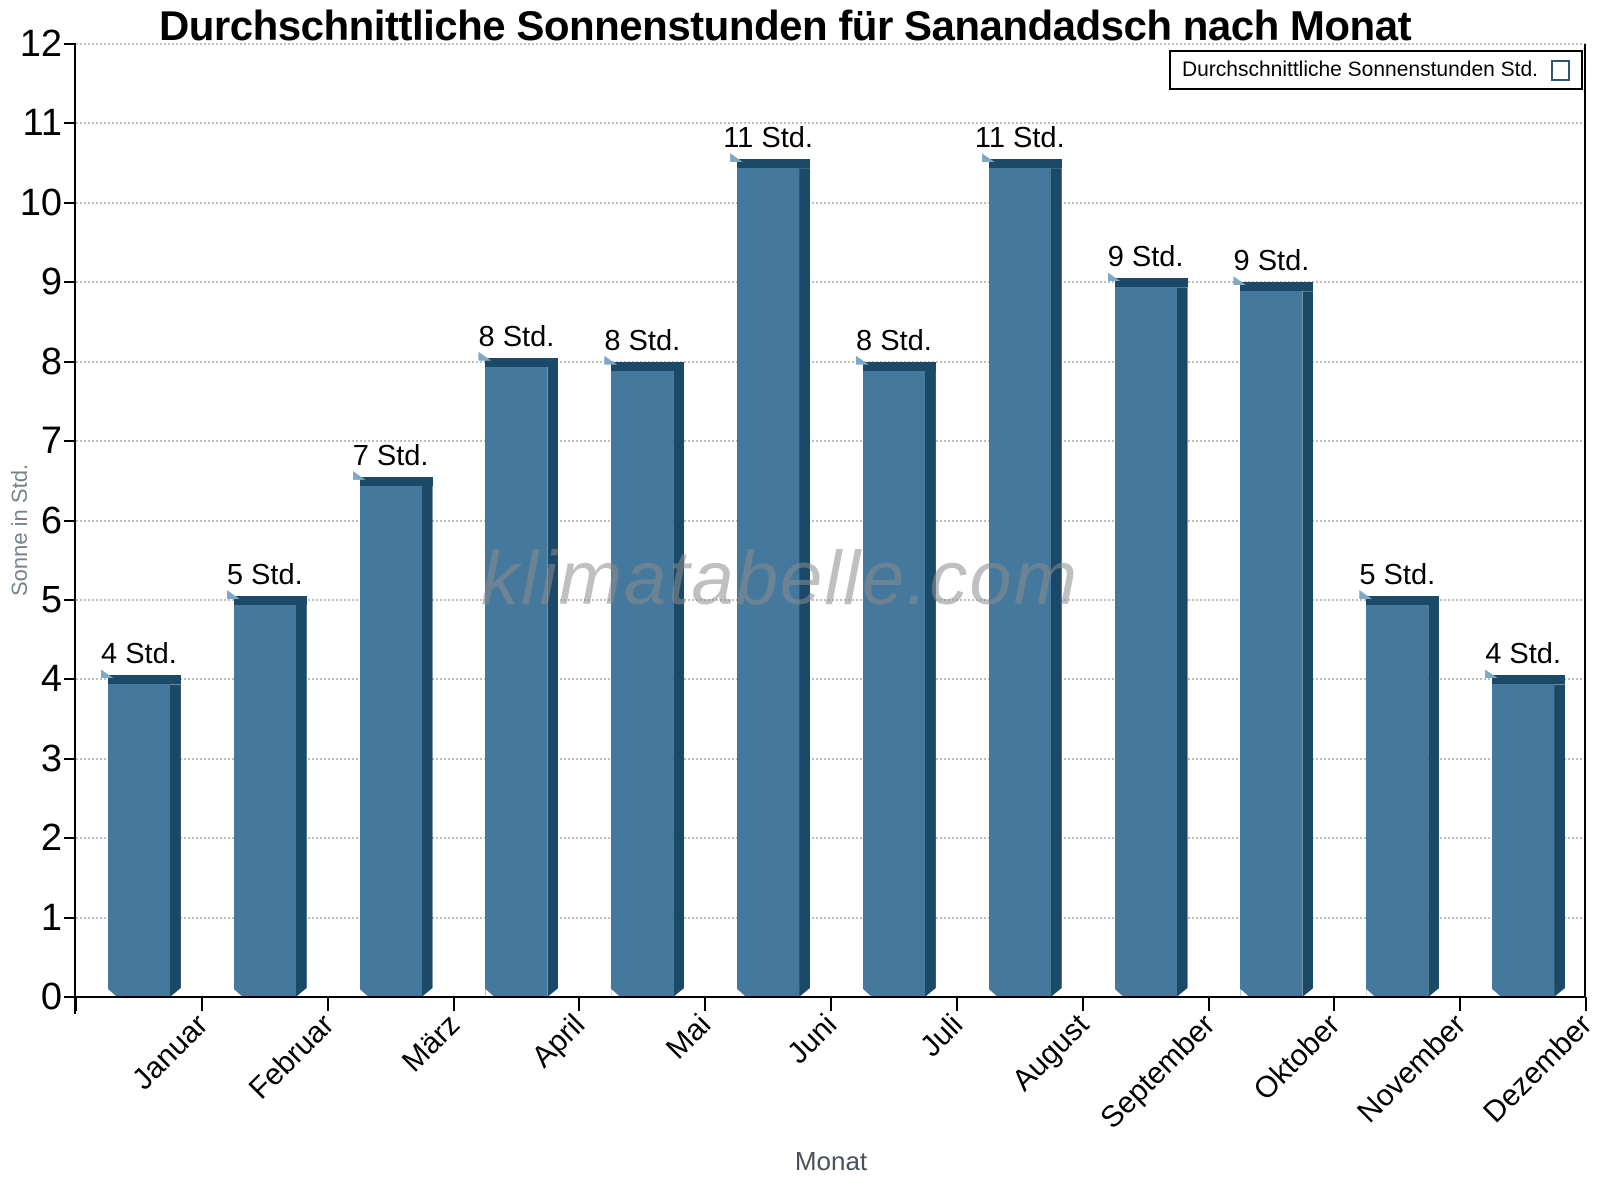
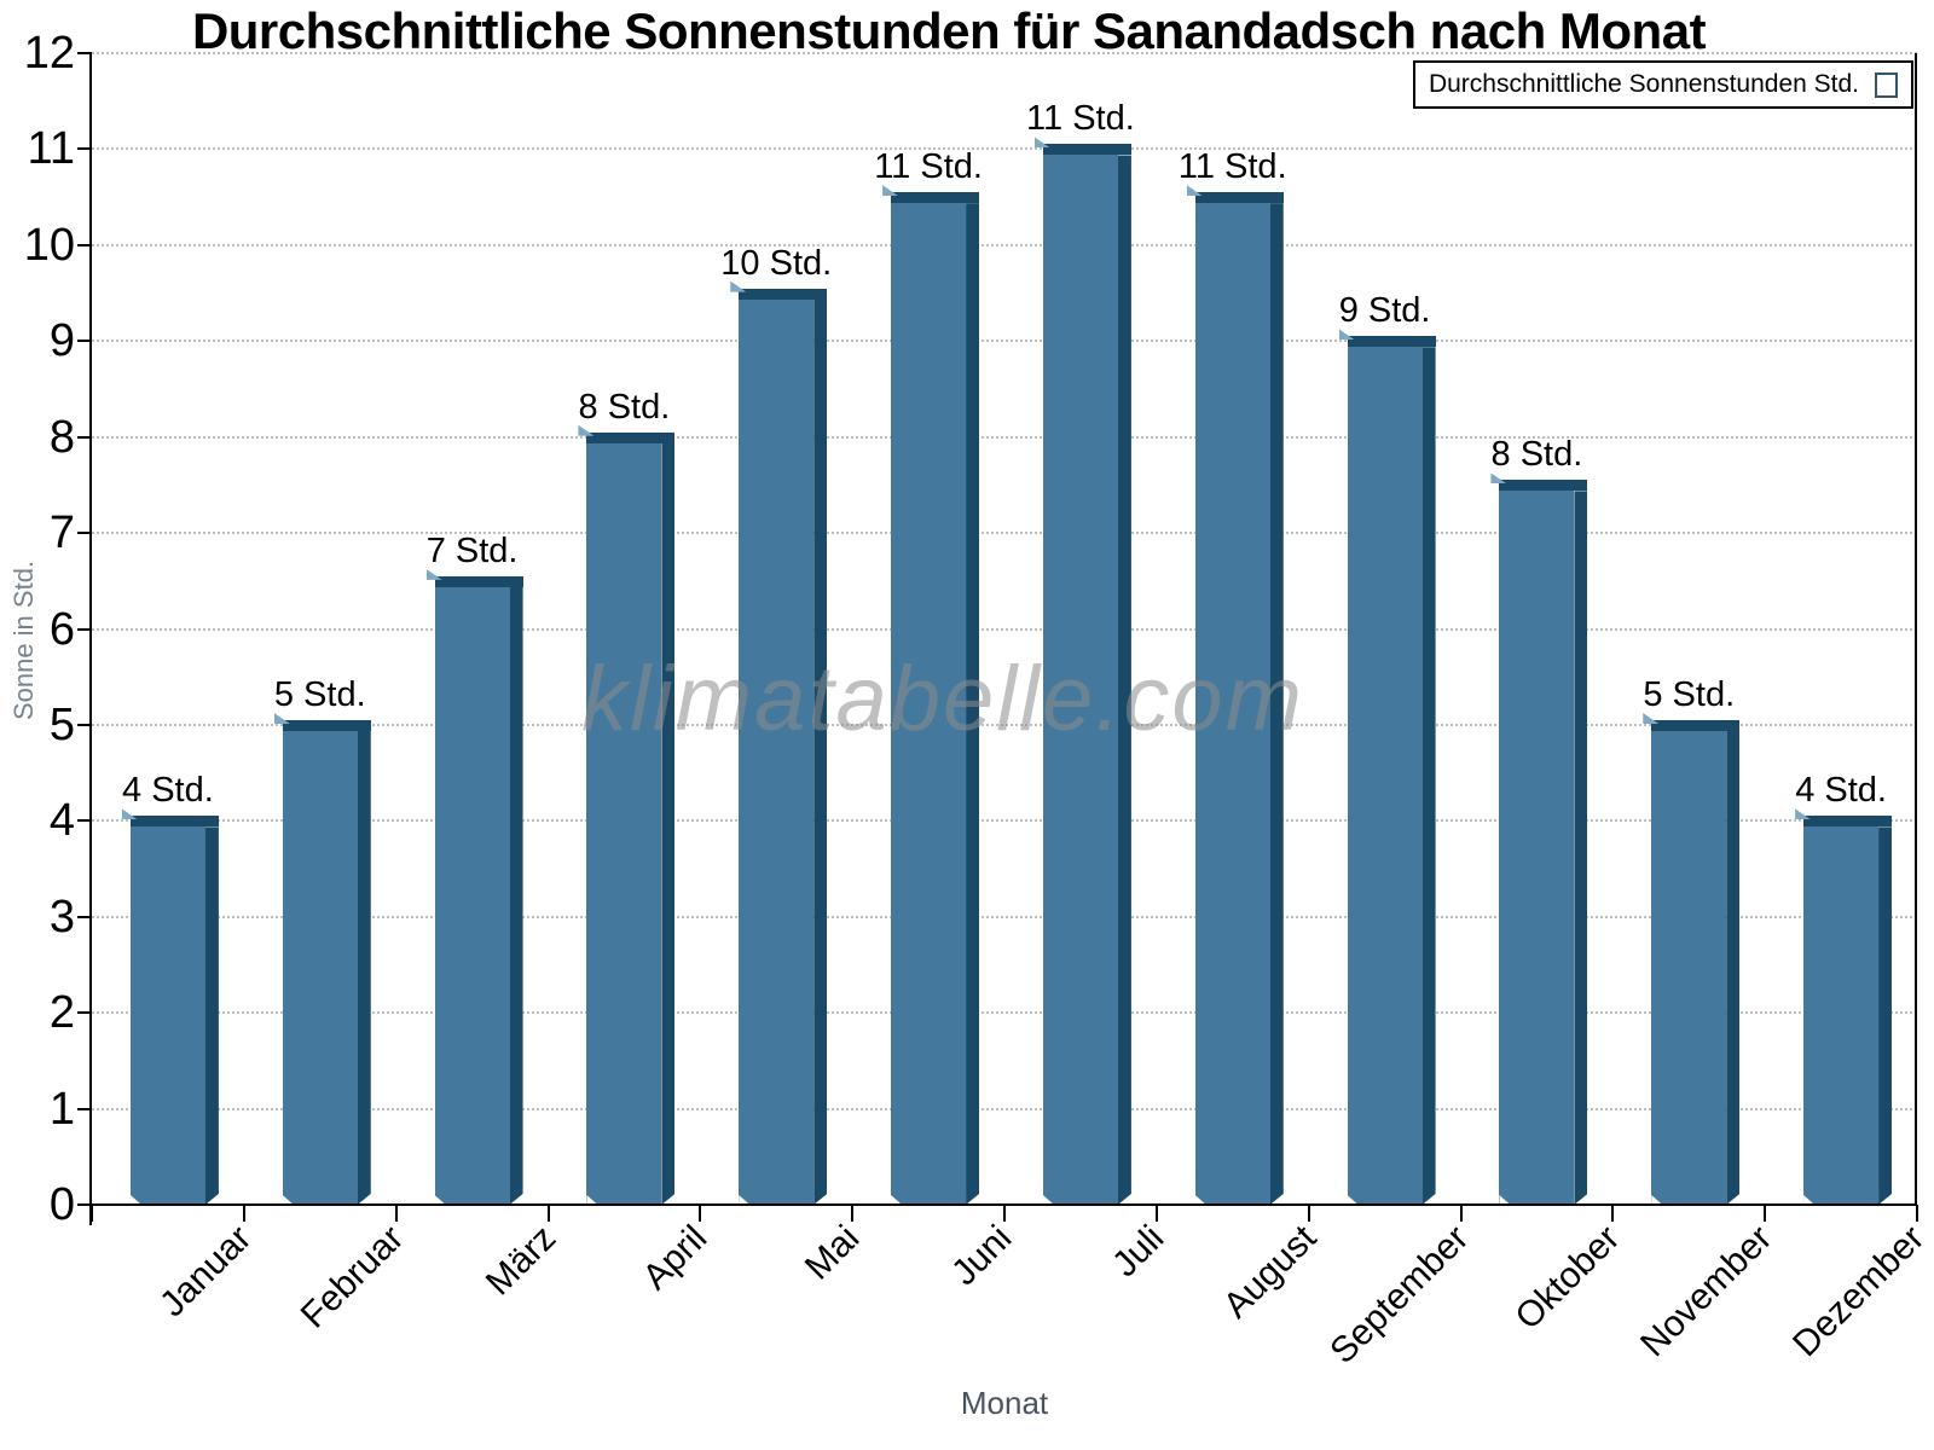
Mai: 8 -> 10
Juli: 8 -> 11
Oktober: 9 -> 8
